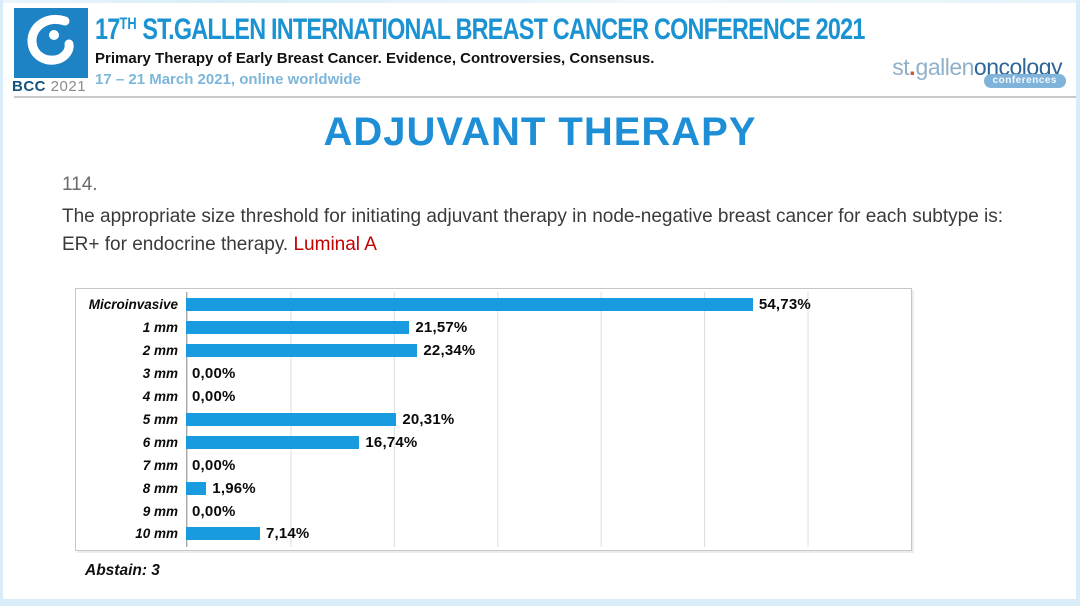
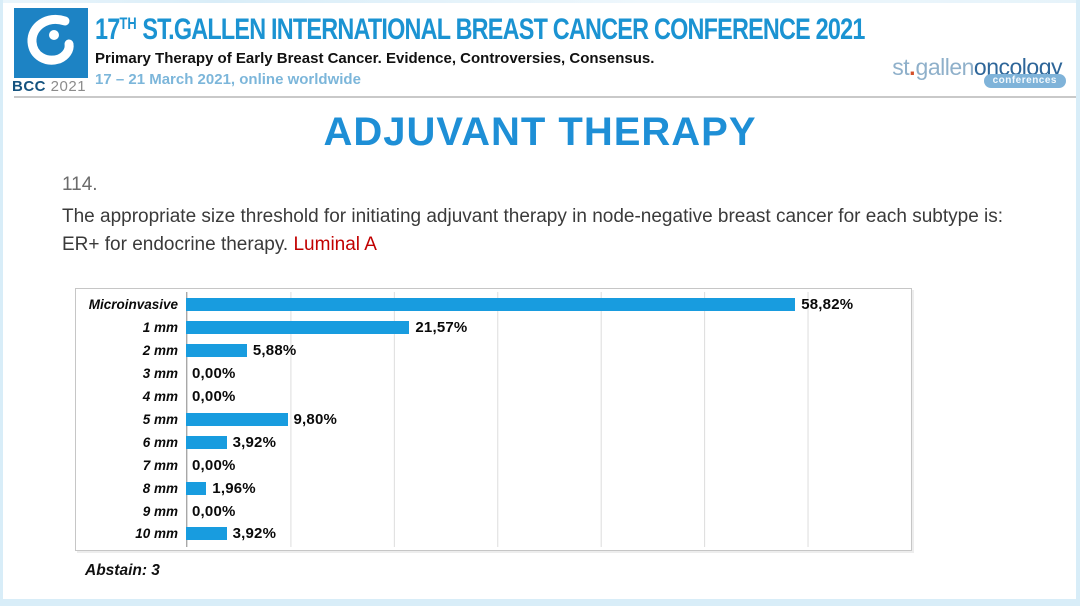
Microinvasive: 54,73% -> 58,82%
2 mm: 22,34% -> 5,88%
5 mm: 20,31% -> 9,80%
6 mm: 16,74% -> 3,92%
10 mm: 7,14% -> 3,92%
